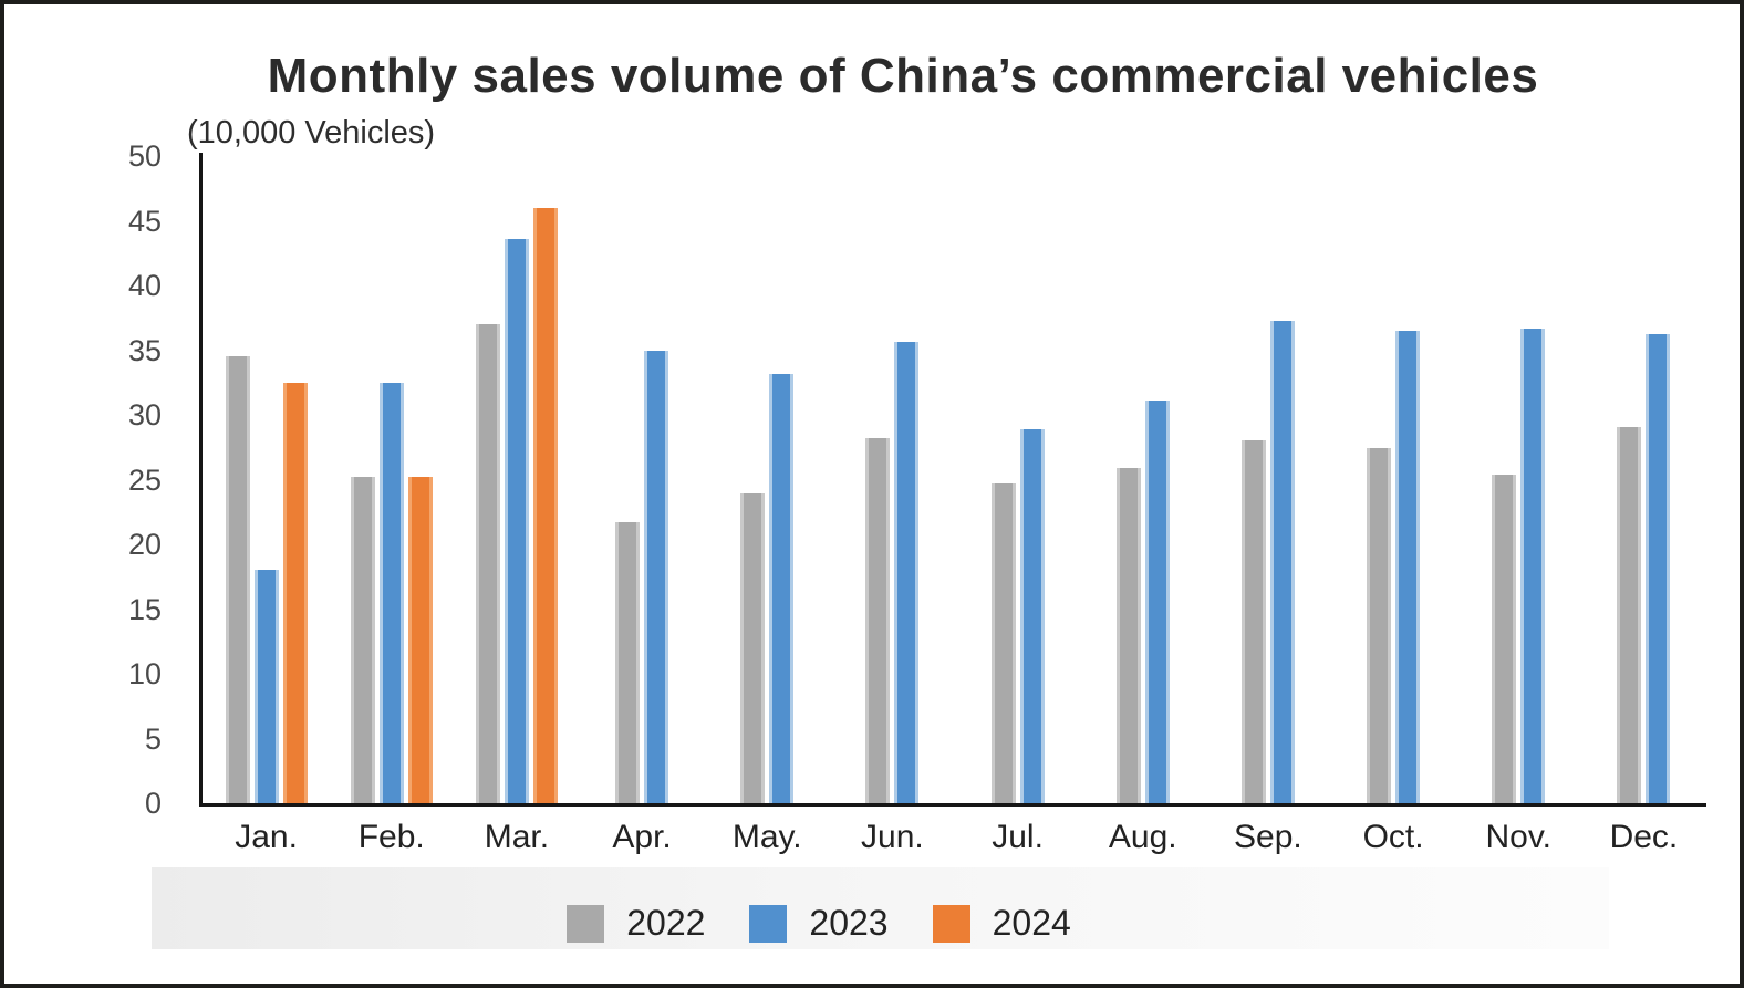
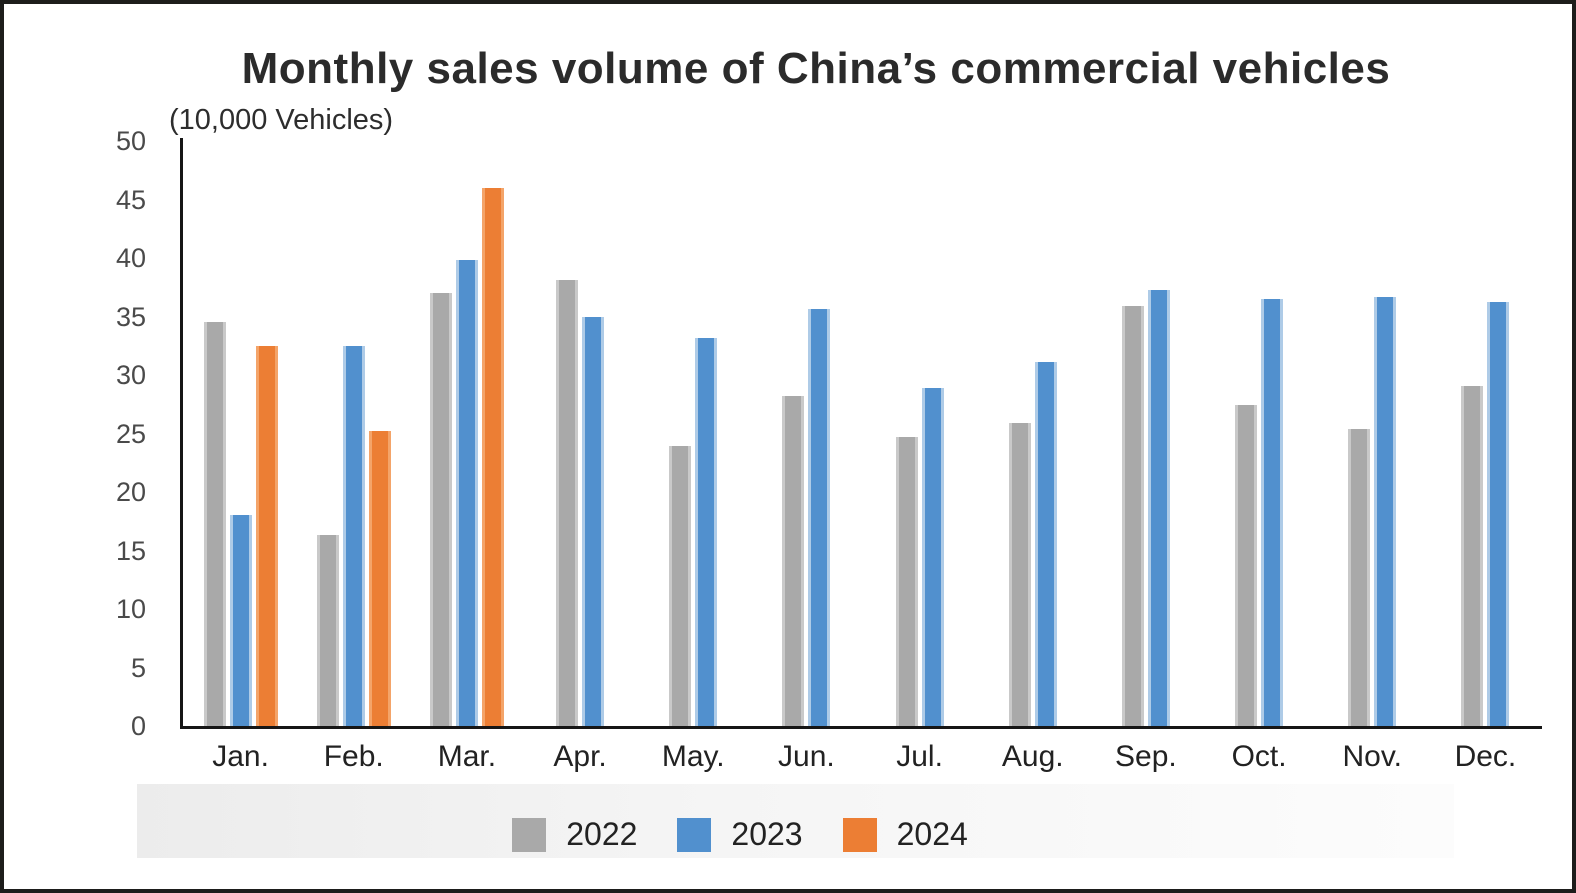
2022/Feb.: 25.2 -> 16.3
2023/Mar.: 43.6 -> 39.8
2022/Apr.: 21.7 -> 38.1
2022/Sep.: 28.0 -> 35.9
